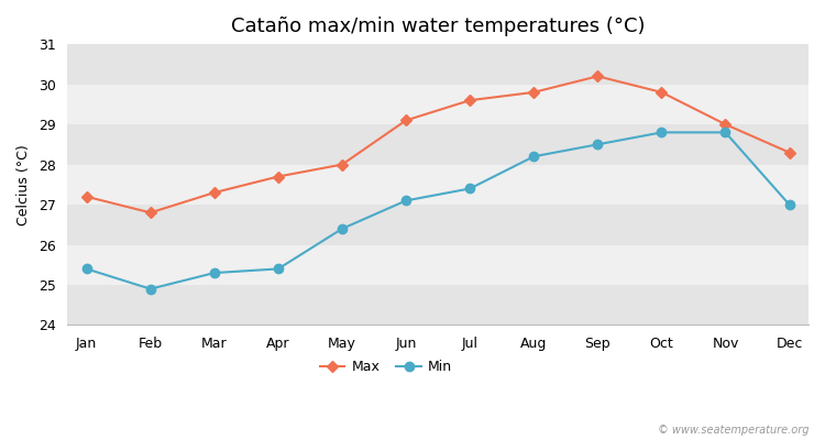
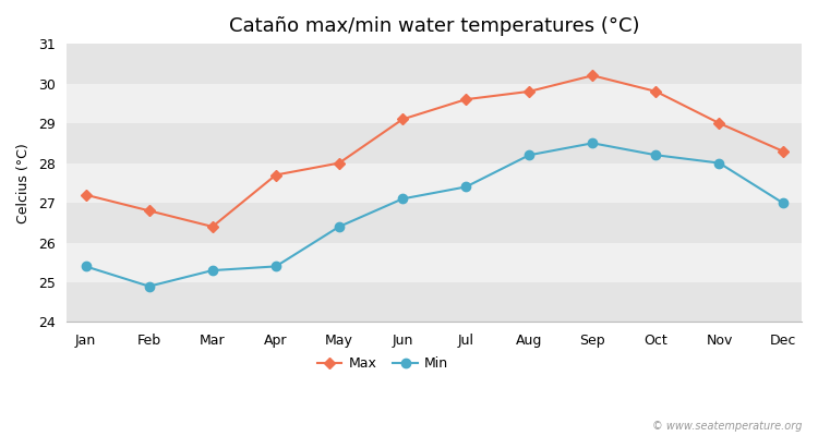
Max/Mar: 27.3 -> 26.4
Min/Oct: 28.8 -> 28.2
Min/Nov: 28.8 -> 28.0
